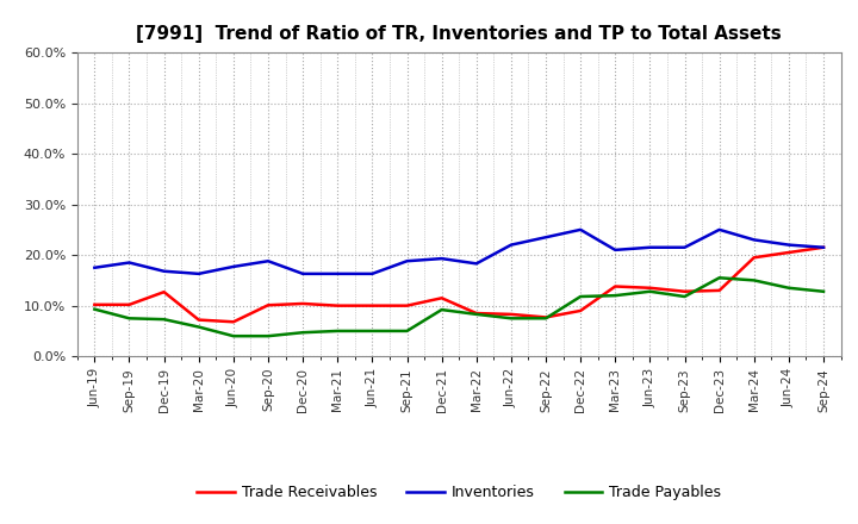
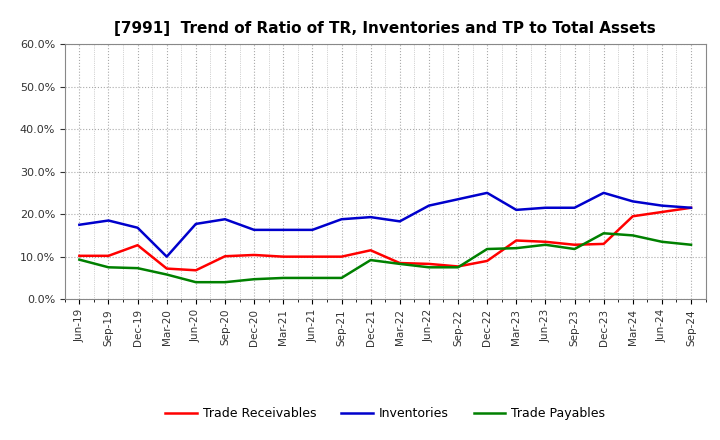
Inventories/Mar-20: 16.3% -> 10.0%
